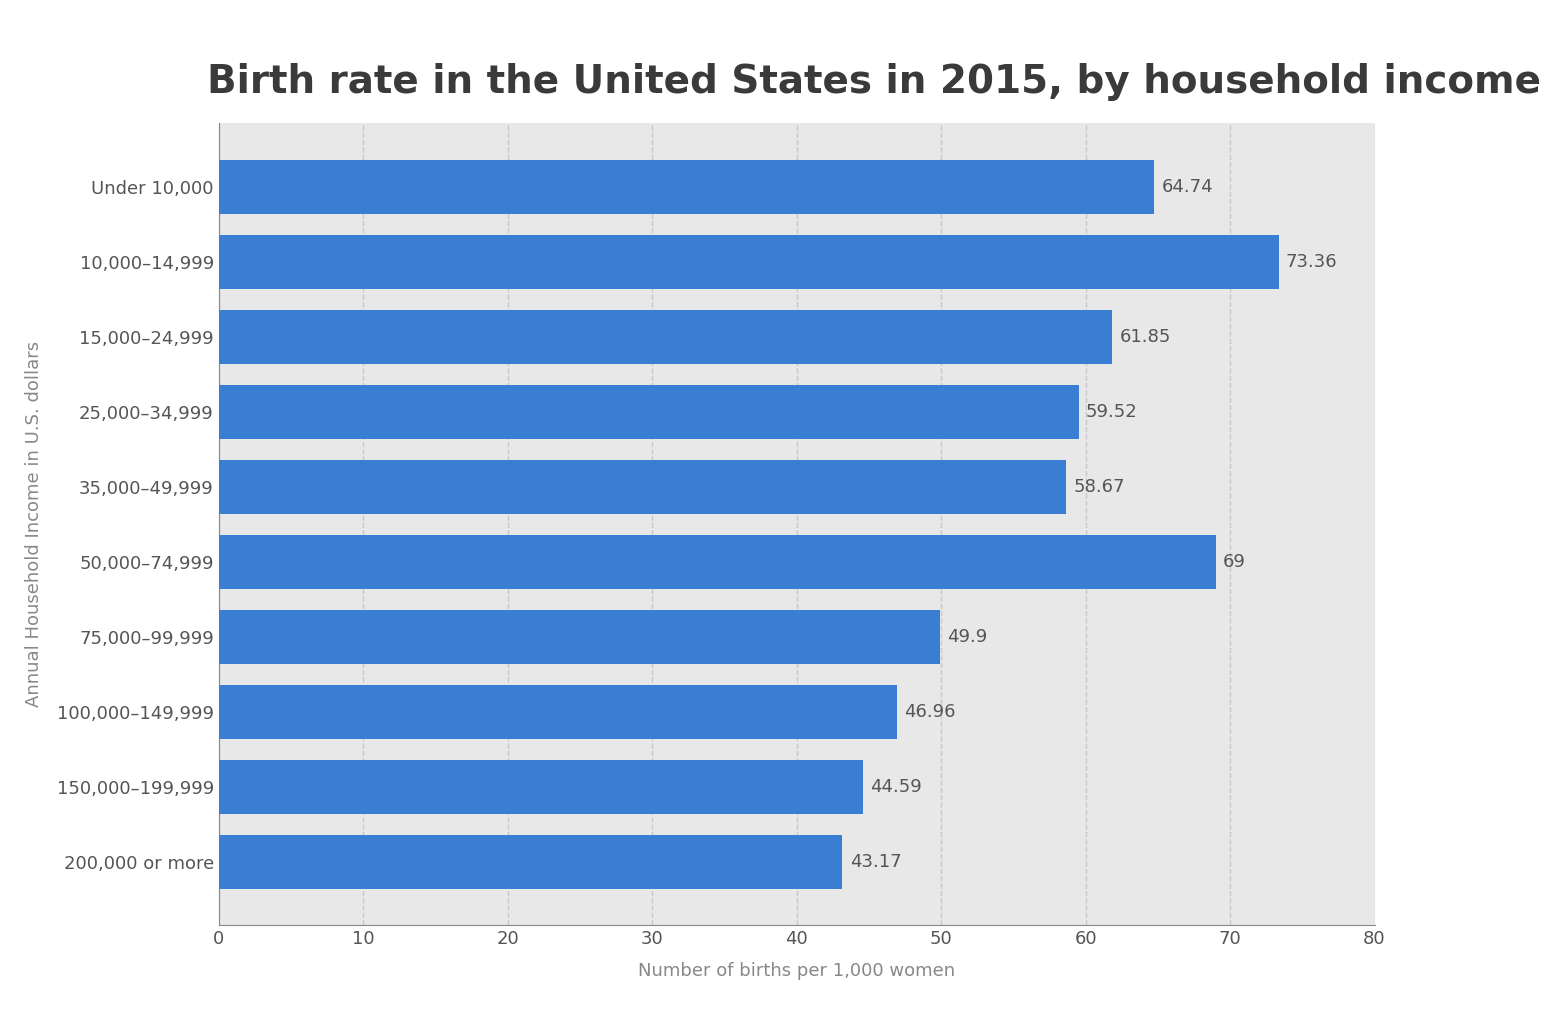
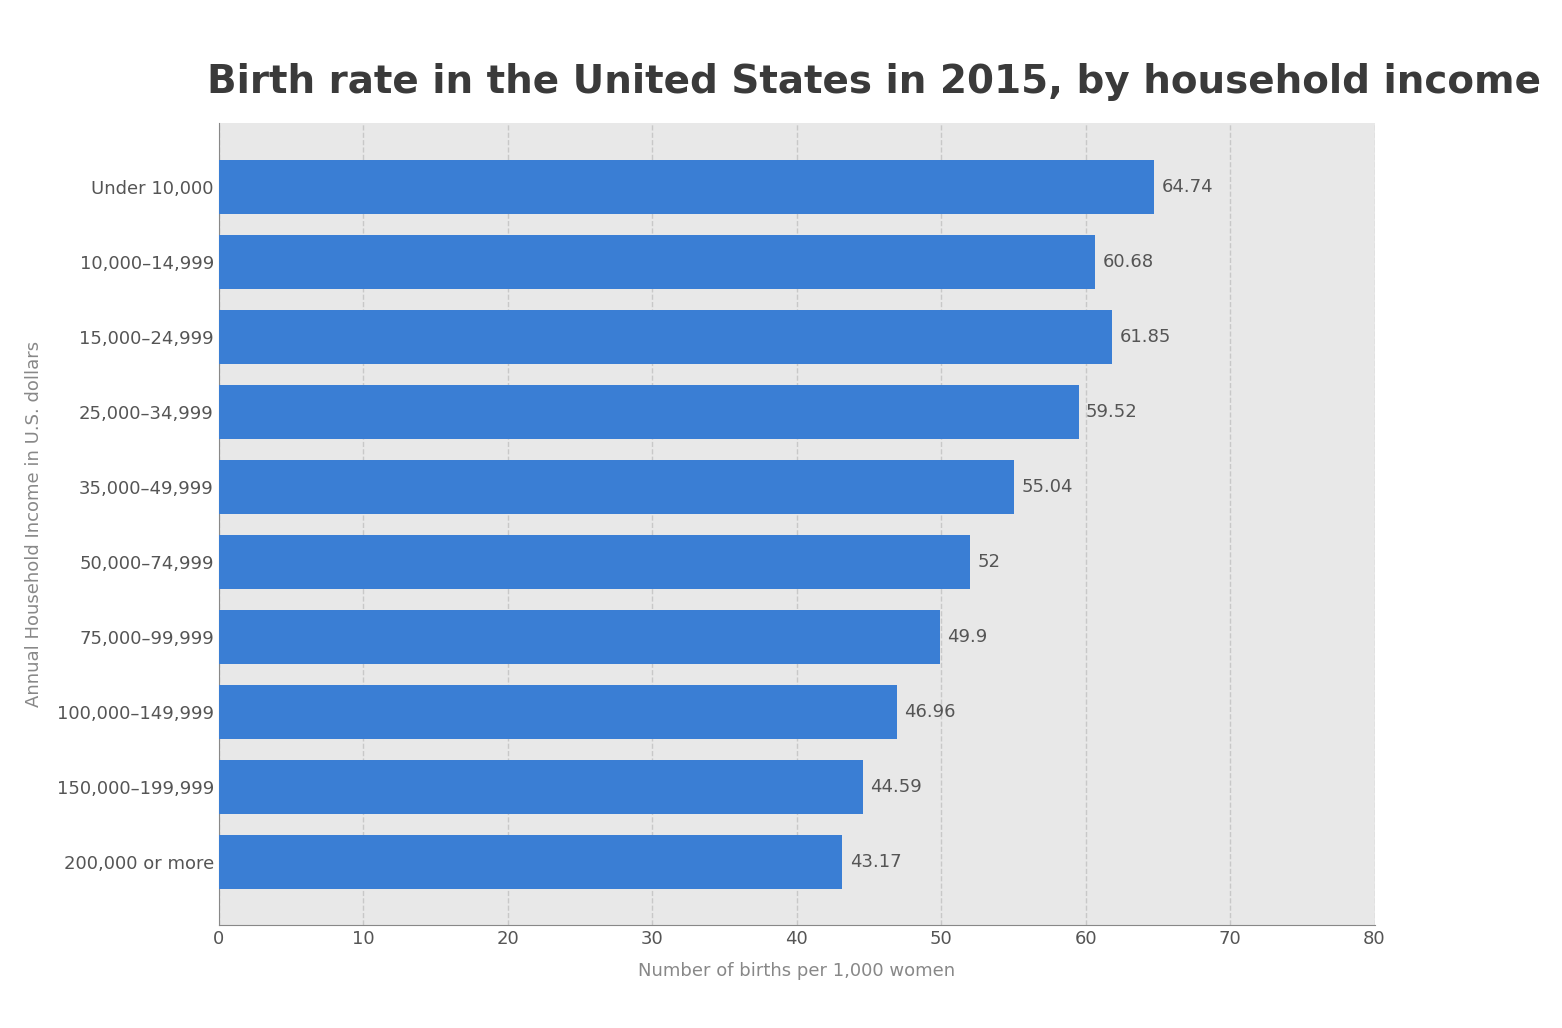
10,000–14,999: 73.36 -> 60.68
35,000–49,999: 58.67 -> 55.04
50,000–74,999: 69 -> 52
